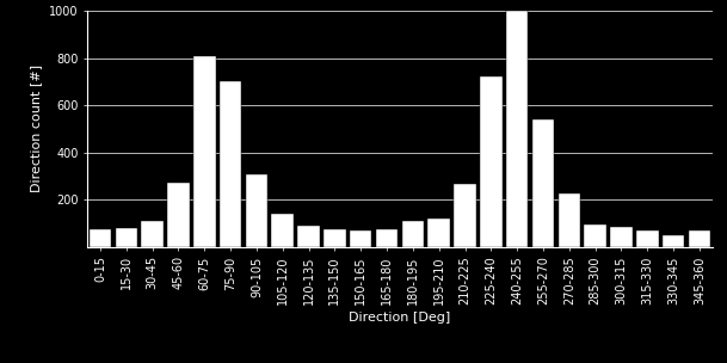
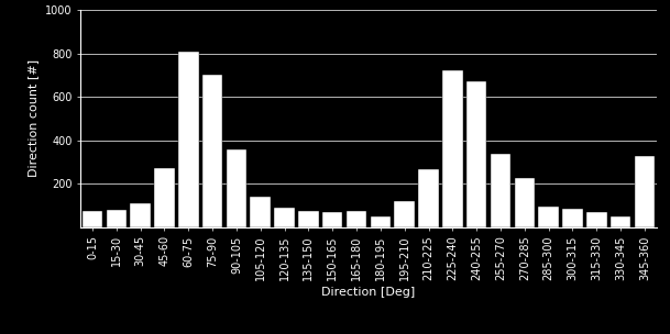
90-105: 300 -> 360
180-195: 110 -> 50
240-255: 1000 -> 670
255-270: 540 -> 340
345-360: 70 -> 330
